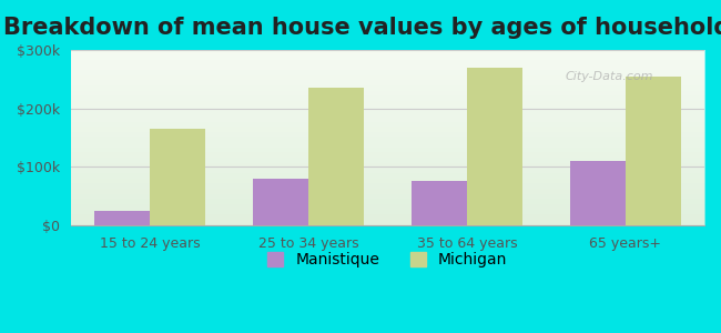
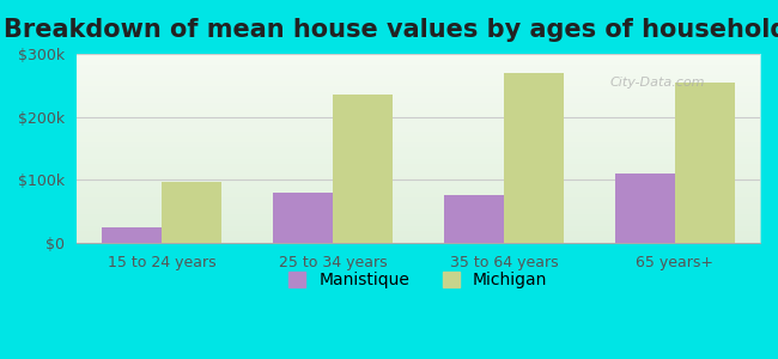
Michigan/15 to 24 years: $165k -> $96k
